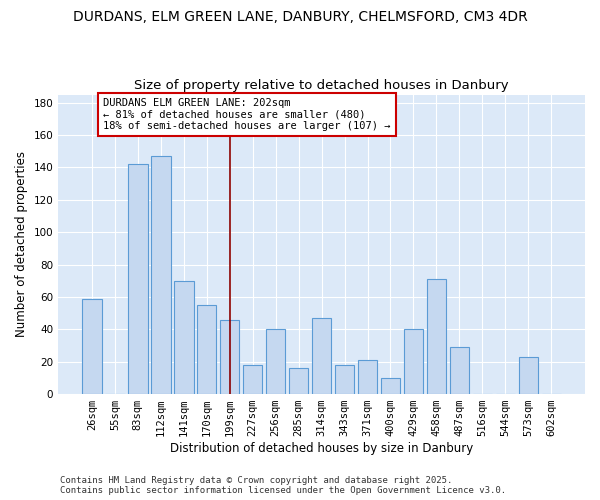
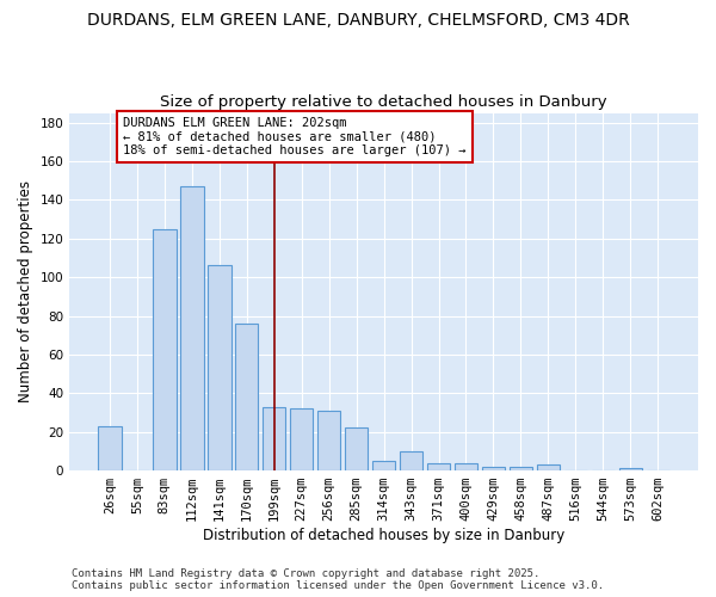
26sqm: 59 -> 23
83sqm: 142 -> 125
141sqm: 70 -> 106
170sqm: 55 -> 76
199sqm: 46 -> 33
227sqm: 18 -> 32
256sqm: 40 -> 31
285sqm: 16 -> 22
314sqm: 47 -> 5
343sqm: 18 -> 10
371sqm: 21 -> 4
400sqm: 10 -> 4
429sqm: 40 -> 2
458sqm: 71 -> 2
487sqm: 29 -> 3
573sqm: 23 -> 1
